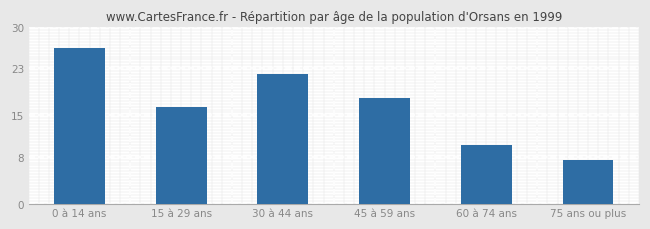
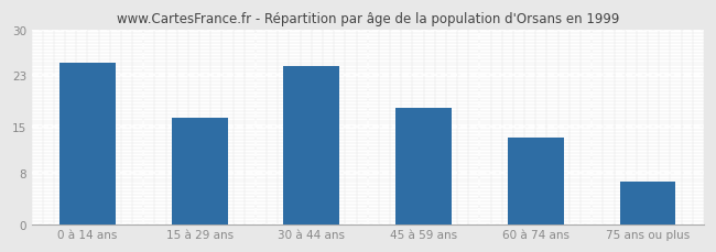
0 à 14 ans: 26.5 -> 25.0
30 à 44 ans: 22.0 -> 24.4
60 à 74 ans: 10.0 -> 13.4
75 ans ou plus: 7.5 -> 6.6
